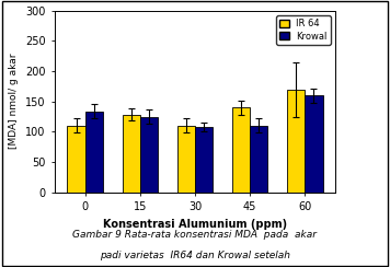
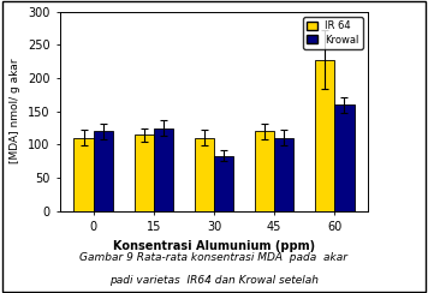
Krowal/0: 134 -> 120
IR 64/15: 128 -> 115
Krowal/30: 108 -> 83
IR 64/45: 140 -> 120
IR 64/60: 170 -> 228
